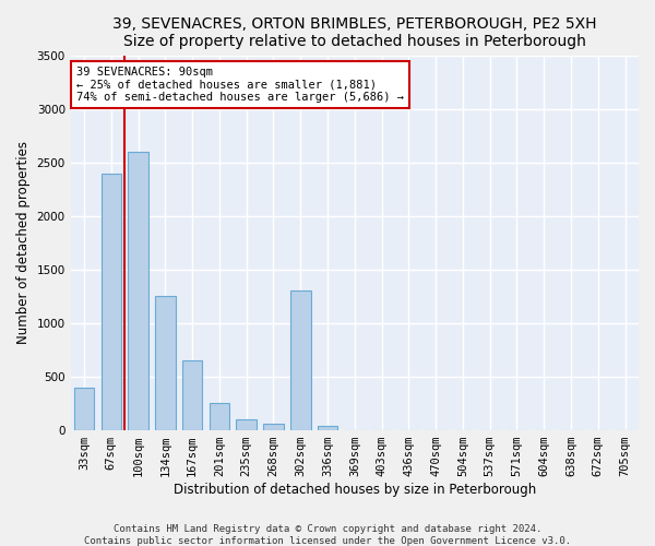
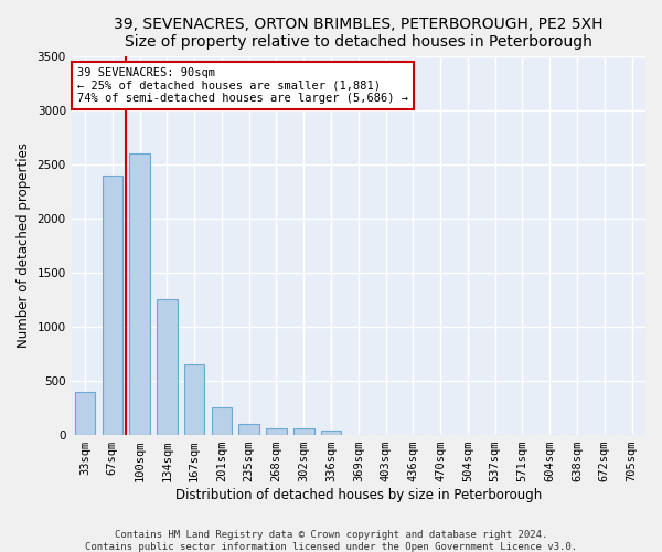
302sqm: 1300 -> 60
